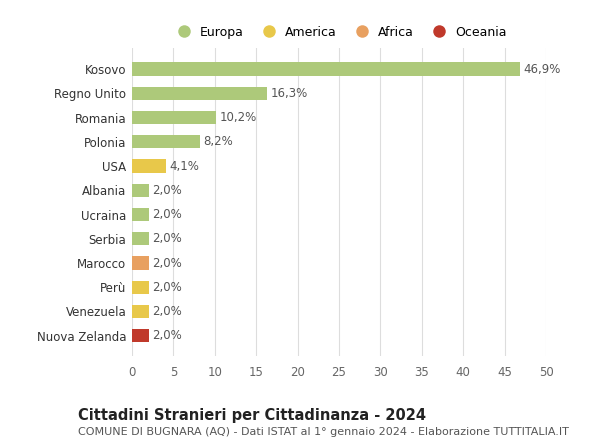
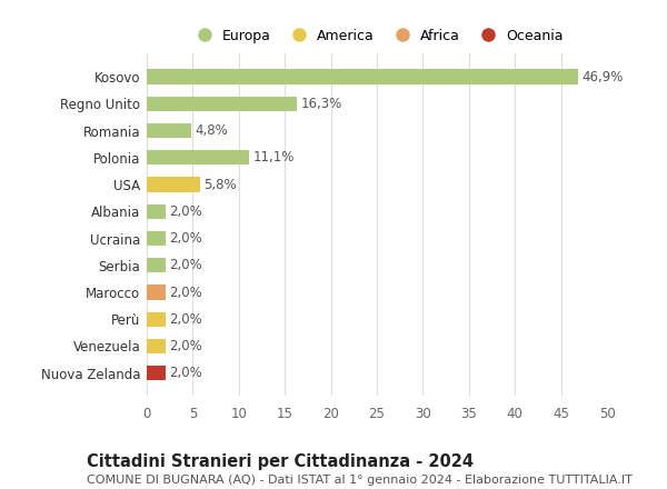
Romania: 10,2% -> 4,8%
Polonia: 8,2% -> 11,1%
USA: 4,1% -> 5,8%
